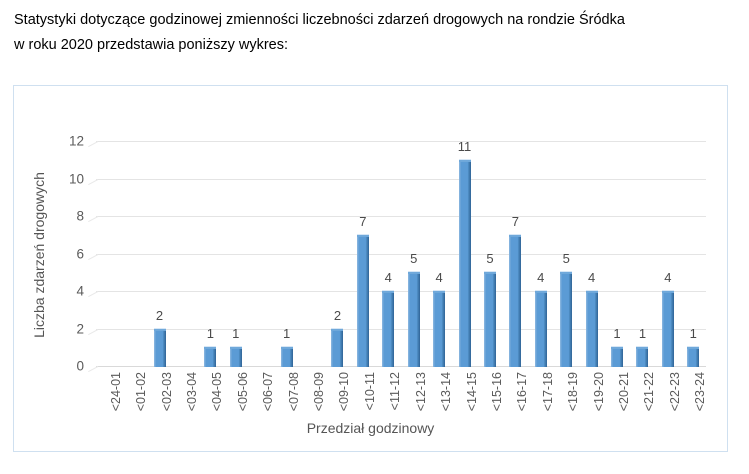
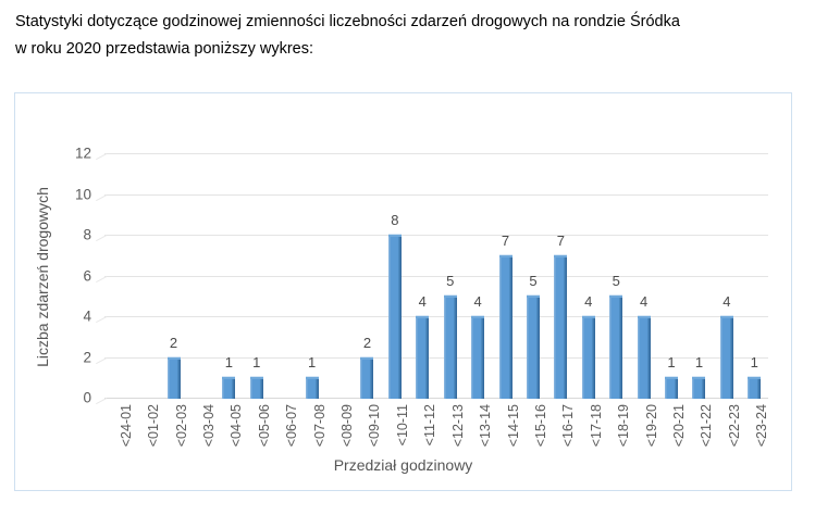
<10-11: 7 -> 8
<14-15: 11 -> 7
